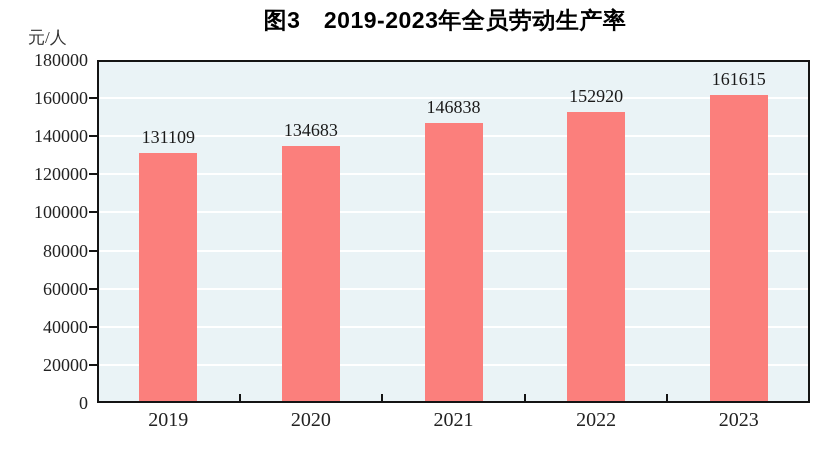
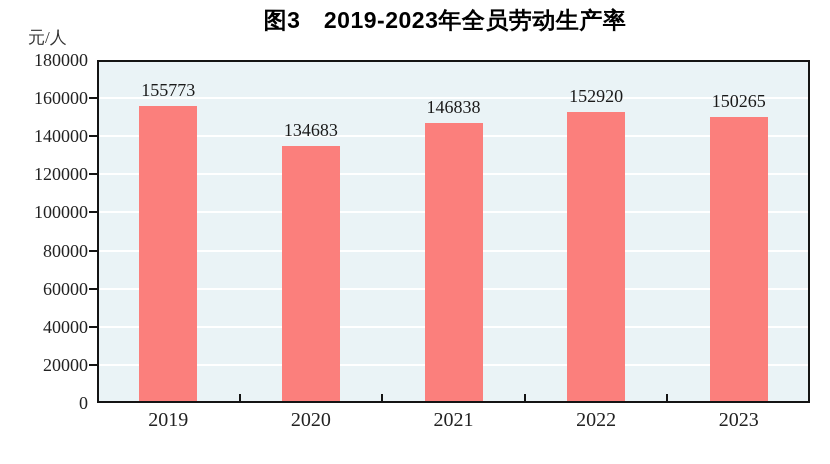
2019: 131109 -> 155773
2023: 161615 -> 150265
